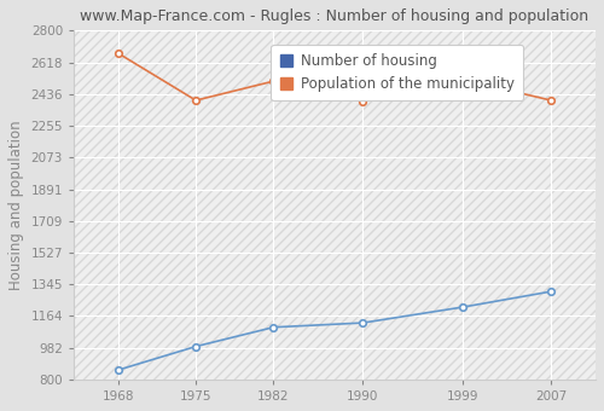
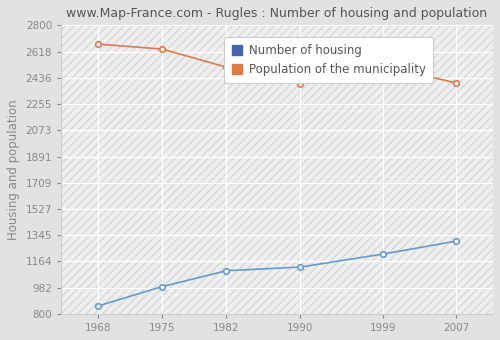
Population of the municipality/1975: 2400 -> 2640
